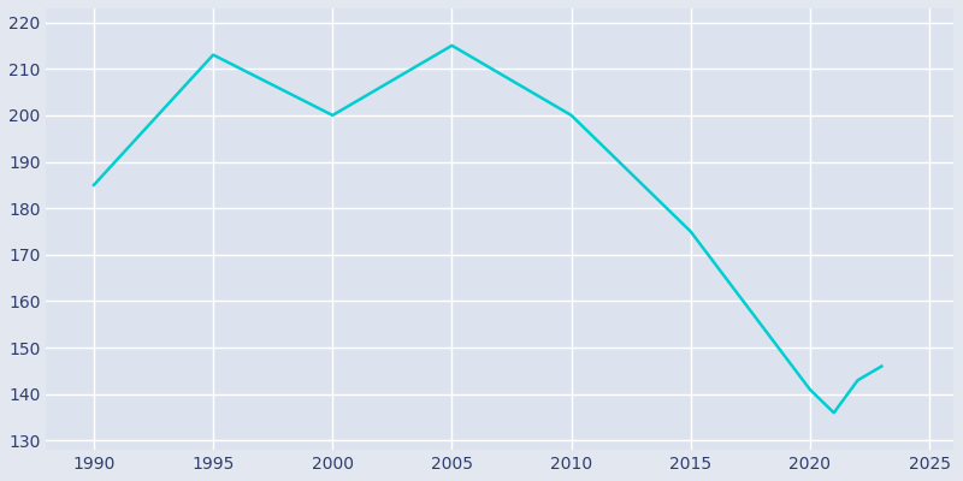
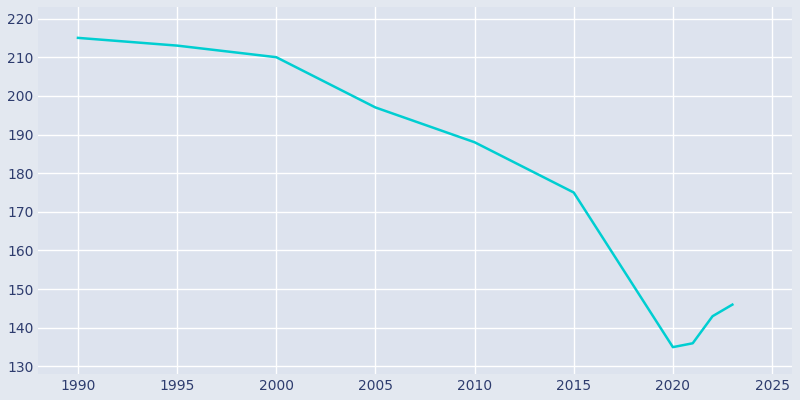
1990: 185 -> 215
2000: 200 -> 210
2005: 215 -> 197
2010: 200 -> 188
2020: 141 -> 135
